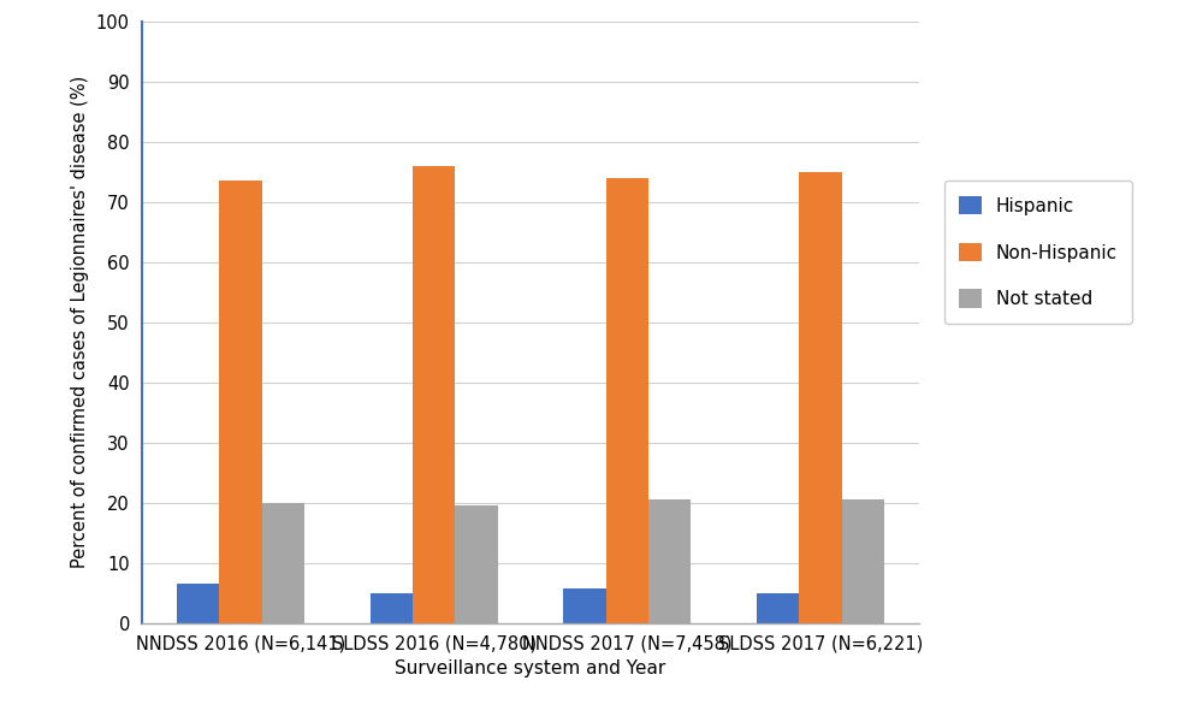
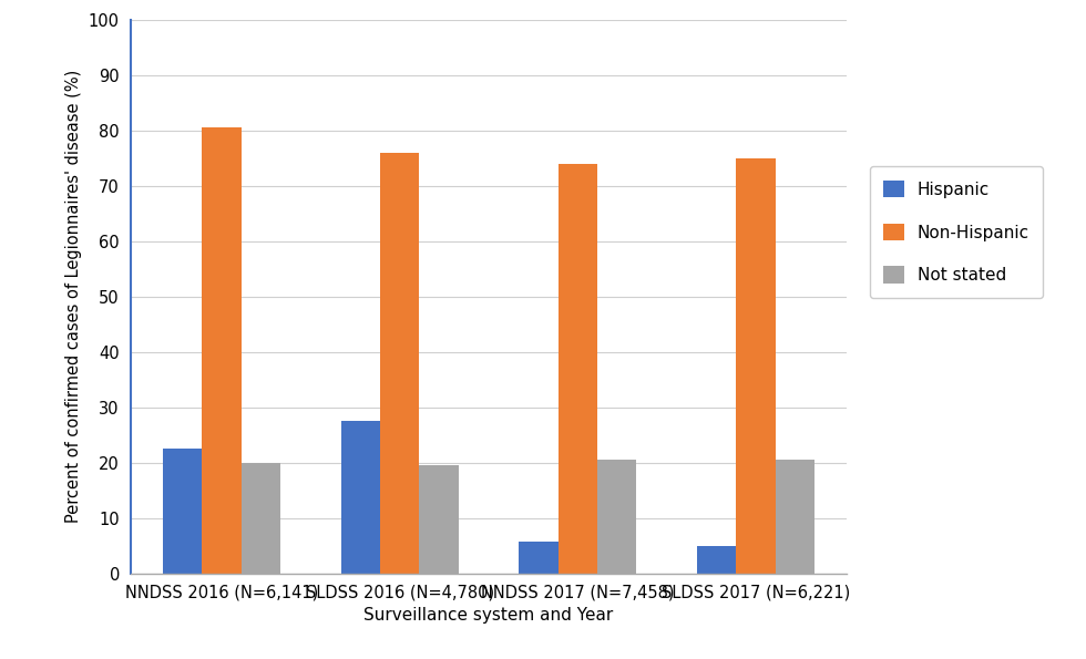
Hispanic/NNDSS 2016 (N=6,141): 6.5 -> 22.5
Non-Hispanic/NNDSS 2016 (N=6,141): 73.5 -> 80.5
Hispanic/SLDSS 2016 (N=4,780): 5.0 -> 27.5
